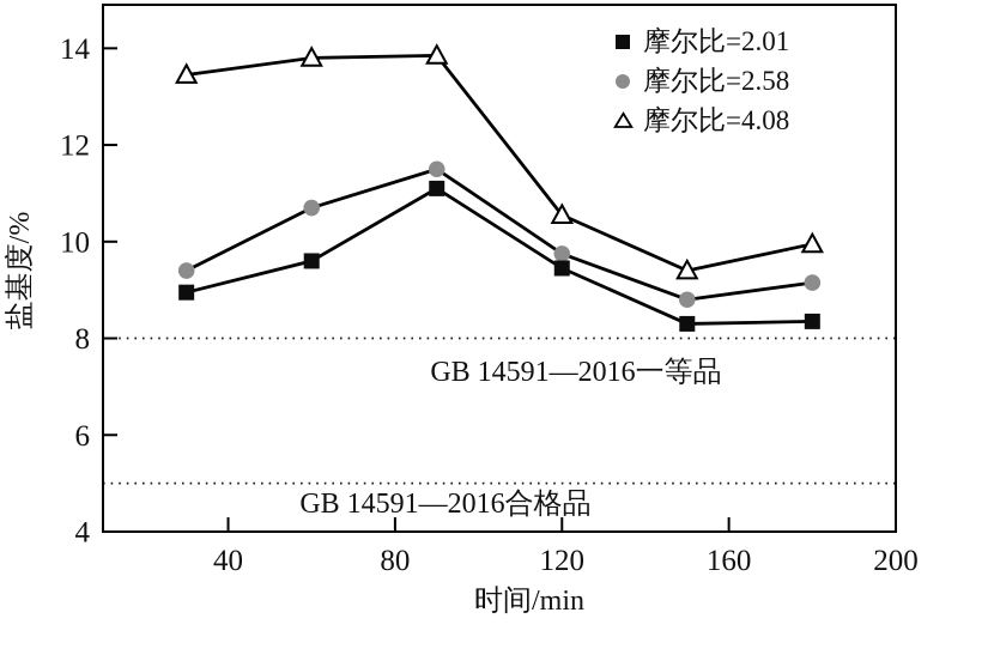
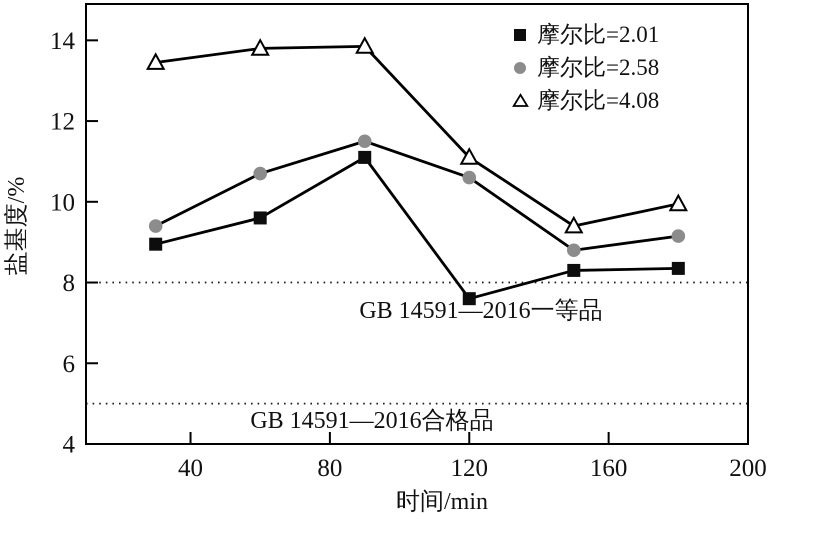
摩尔比=2.01/120: 9.4 -> 7.6
摩尔比=2.58/120: 9.8 -> 10.6
摩尔比=4.08/120: 10.6 -> 11.1
